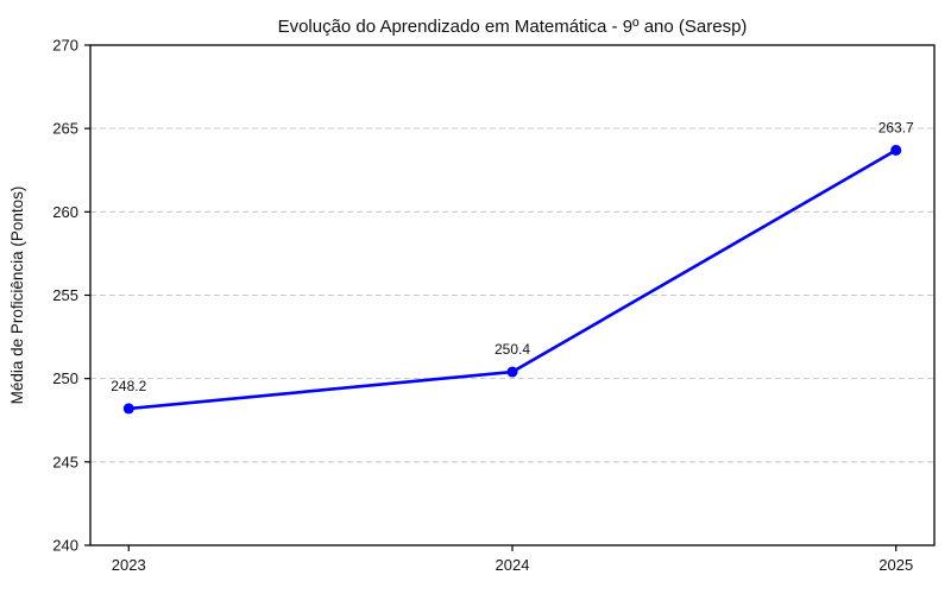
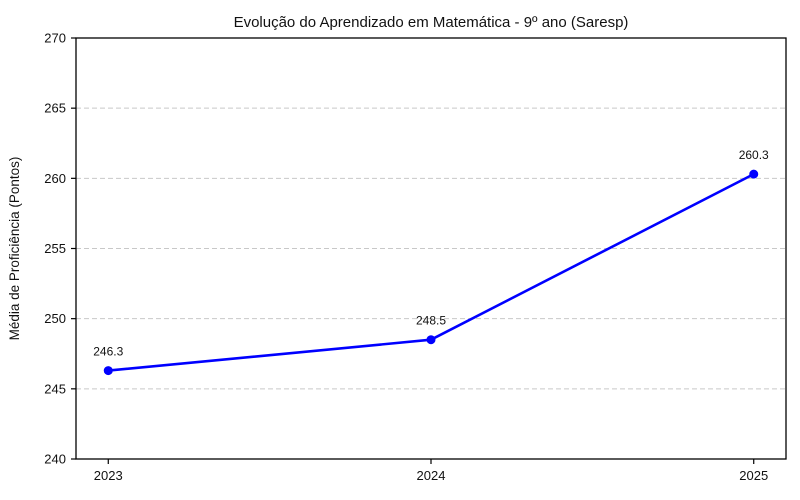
2023: 248.2 -> 246.3
2024: 250.4 -> 248.5
2025: 263.7 -> 260.3
